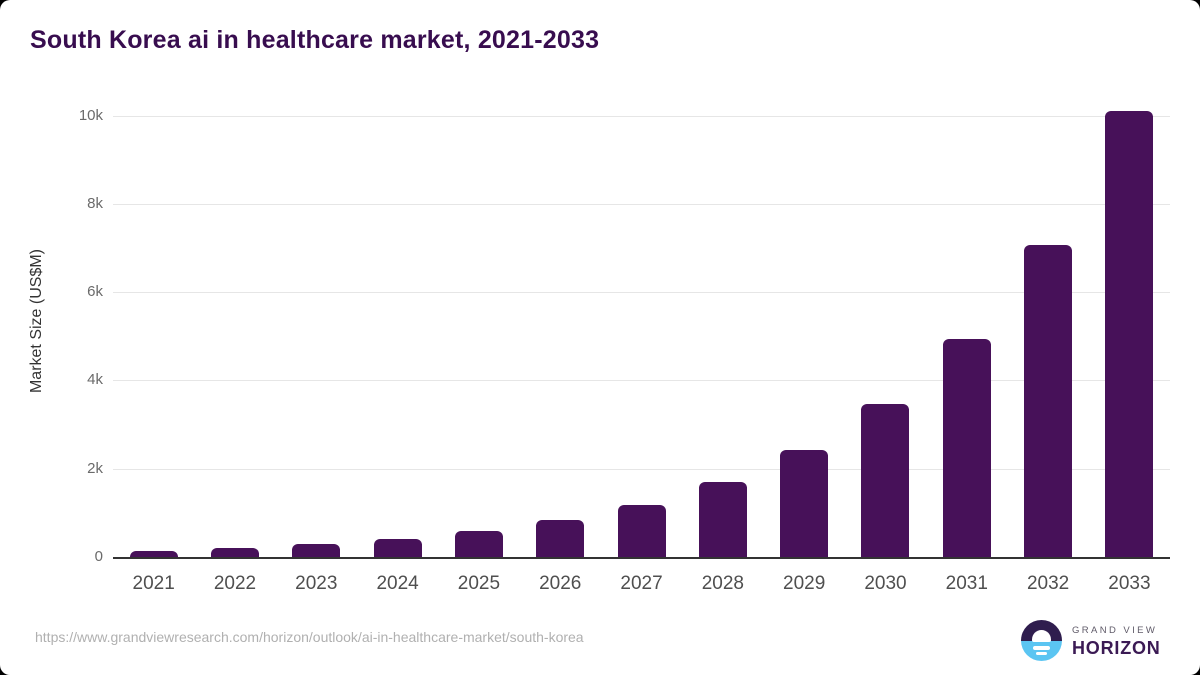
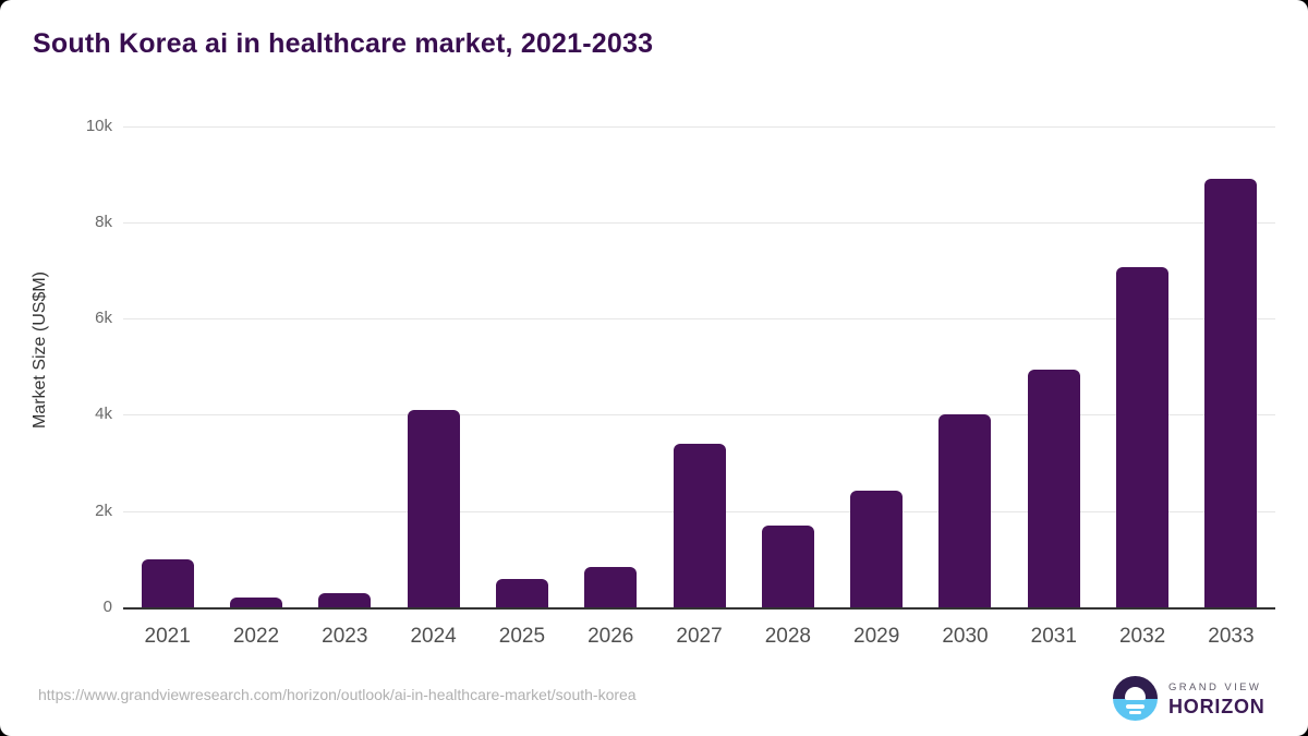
2021: 0.1k -> 1.0k
2024: 0.4k -> 4.1k
2027: 1.2k -> 3.4k
2030: 3.5k -> 4.0k
2033: 10.1k -> 8.9k
